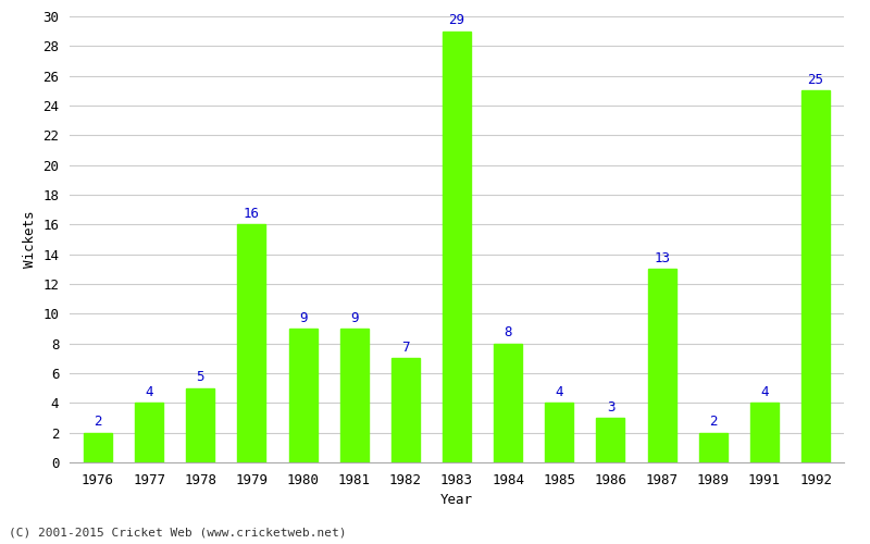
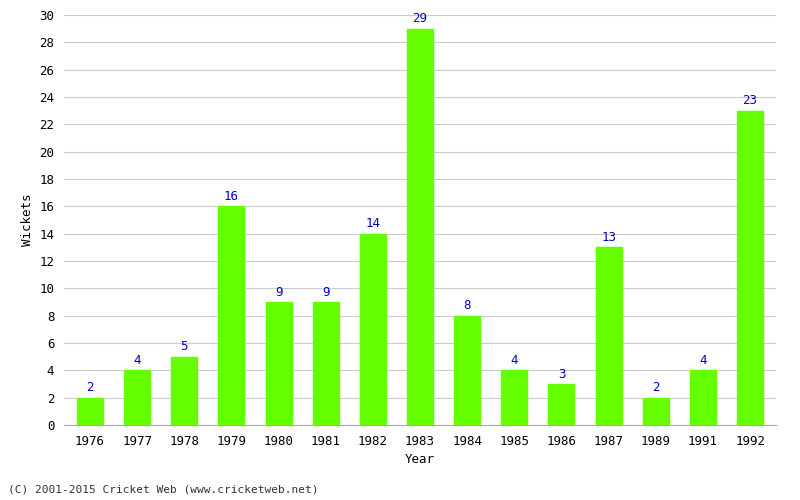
1982: 7 -> 14
1992: 25 -> 23
